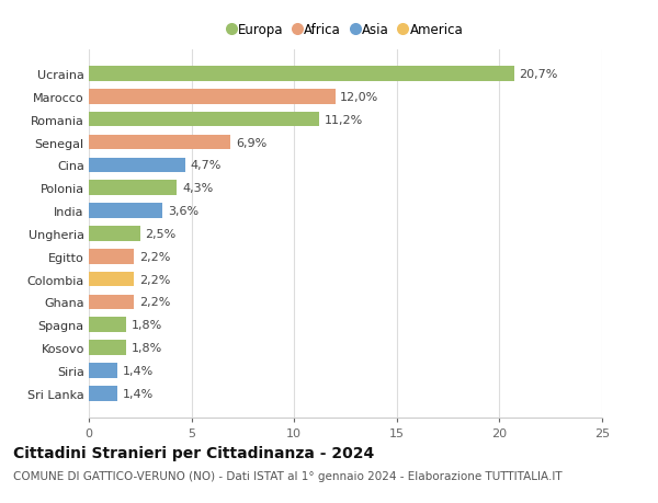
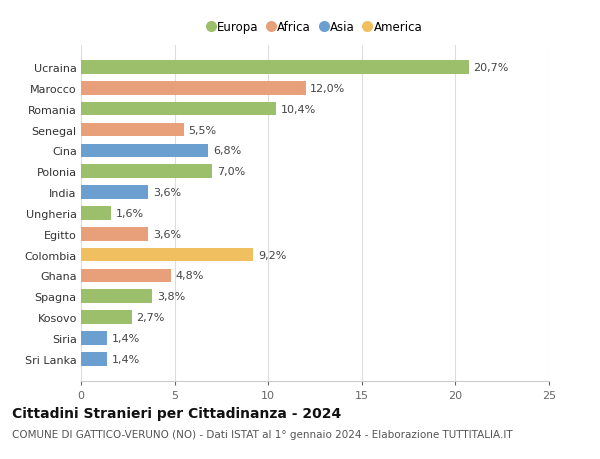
Romania: 11,2% -> 10,4%
Senegal: 6,9% -> 5,5%
Cina: 4,7% -> 6,8%
Polonia: 4,3% -> 7,0%
Ungheria: 2,5% -> 1,6%
Egitto: 2,2% -> 3,6%
Colombia: 2,2% -> 9,2%
Ghana: 2,2% -> 4,8%
Spagna: 1,8% -> 3,8%
Kosovo: 1,8% -> 2,7%
